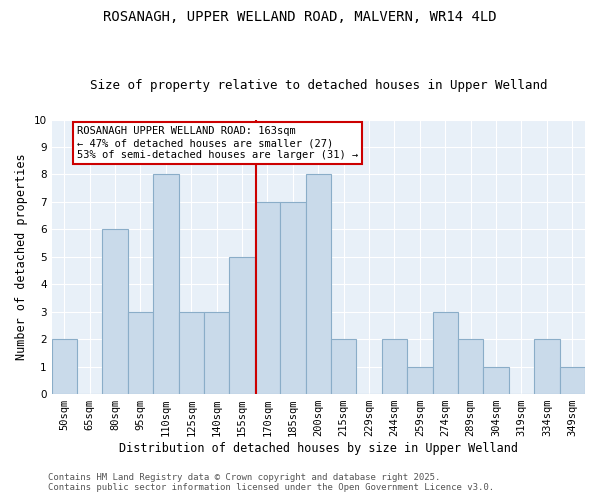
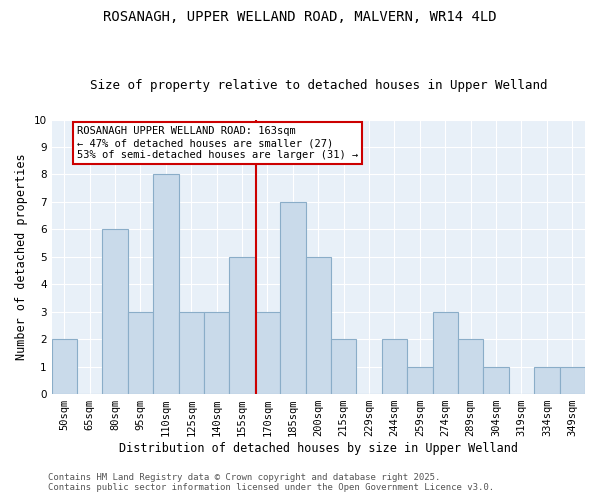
170sqm: 7 -> 3
200sqm: 8 -> 5
334sqm: 2 -> 1
